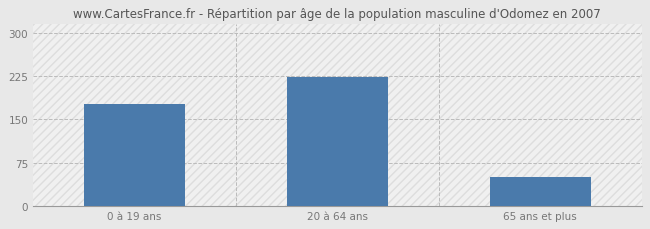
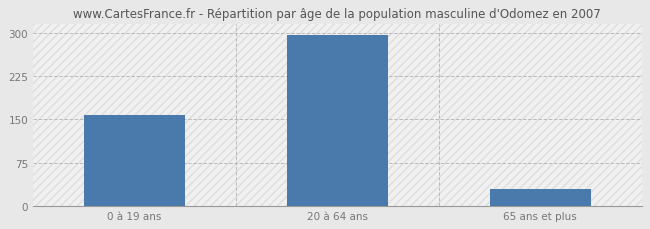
0 à 19 ans: 176 -> 158
20 à 64 ans: 224 -> 297
65 ans et plus: 50 -> 30
